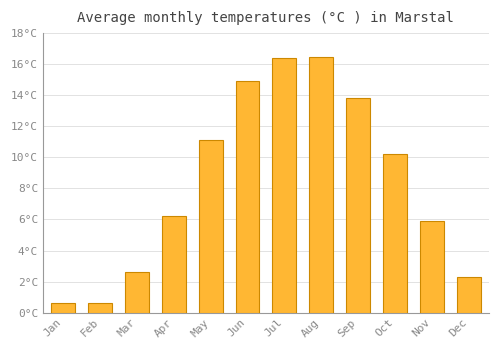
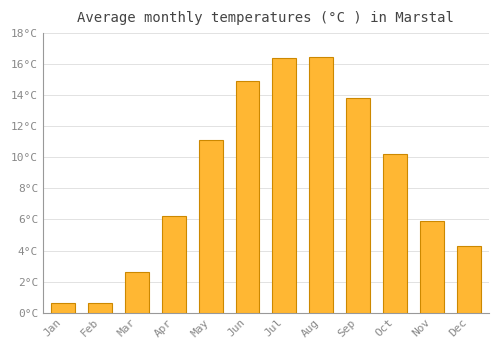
Dec: 2.3°C -> 4.3°C
